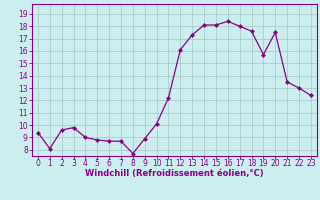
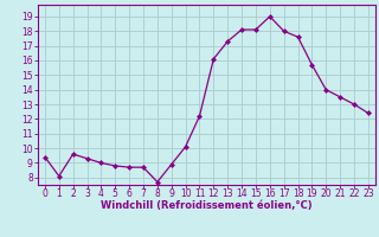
3: 9.8 -> 9.3
16: 18.4 -> 19.0
20: 17.5 -> 14.0
